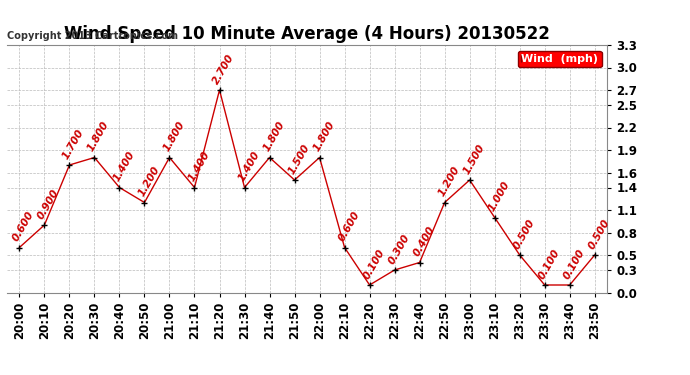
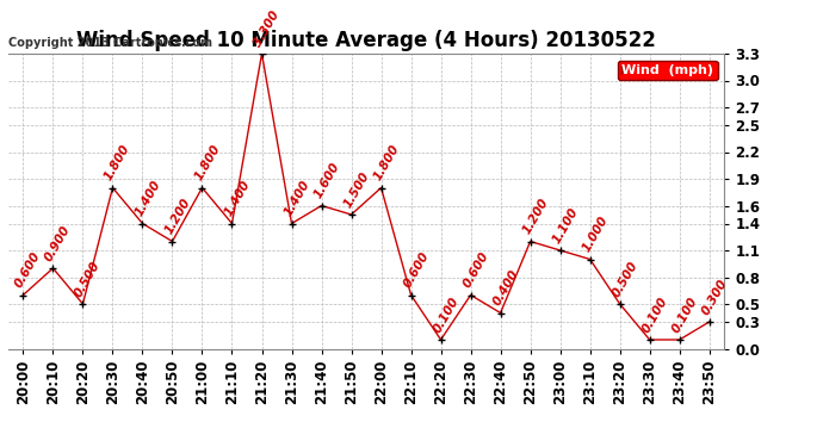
20:20: 1.700 -> 0.500
21:20: 2.7 -> 3.3
21:40: 1.800 -> 1.600
22:30: 0.300 -> 0.600
23:00: 1.500 -> 1.100
23:50: 0.500 -> 0.300
